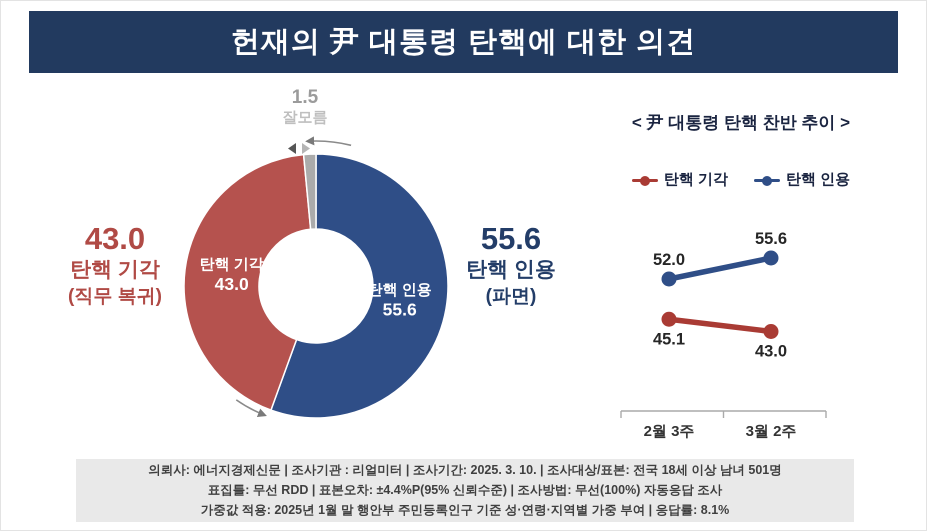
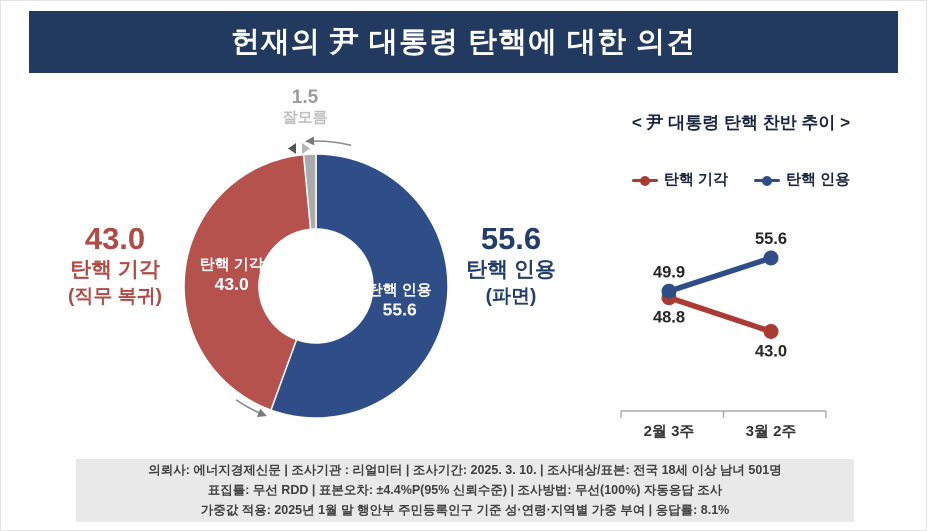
< 尹 대통령 탄핵 찬반 추이 >/탄핵 기각/2월 3주: 45.1 -> 48.8
< 尹 대통령 탄핵 찬반 추이 >/탄핵 인용/2월 3주: 52.0 -> 49.9
